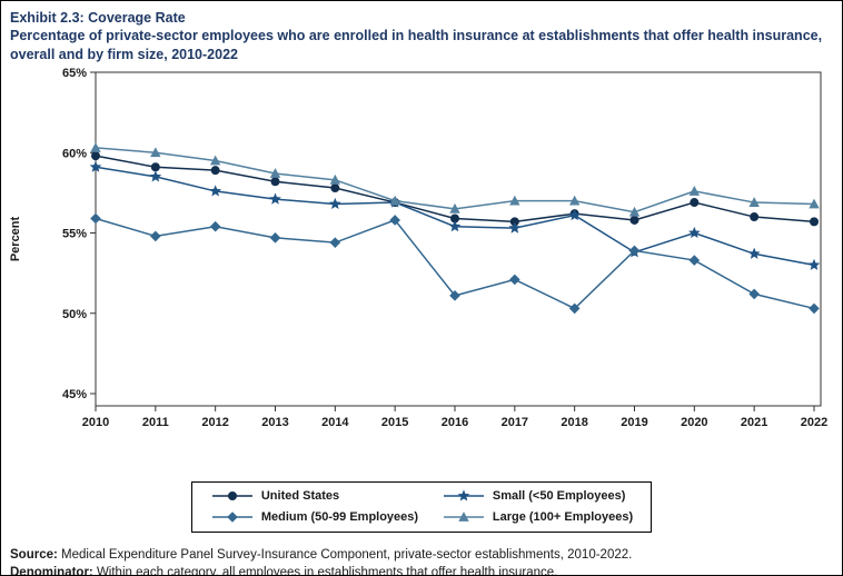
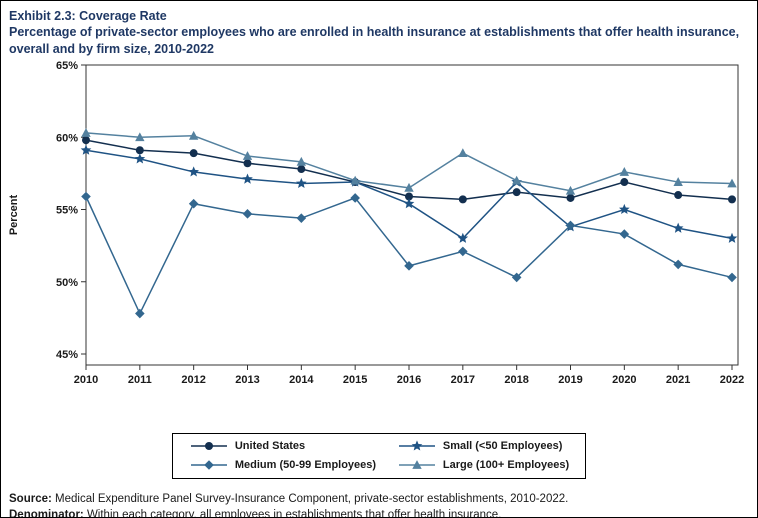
Medium (50-99 Employees)/2011: 54.8% -> 47.8%
Large (100+ Employees)/2012: 59.5% -> 60.1%
Small (<50 Employees)/2017: 55.3% -> 53.0%
Large (100+ Employees)/2017: 57.0% -> 58.9%
Small (<50 Employees)/2018: 56.1% -> 56.9%
